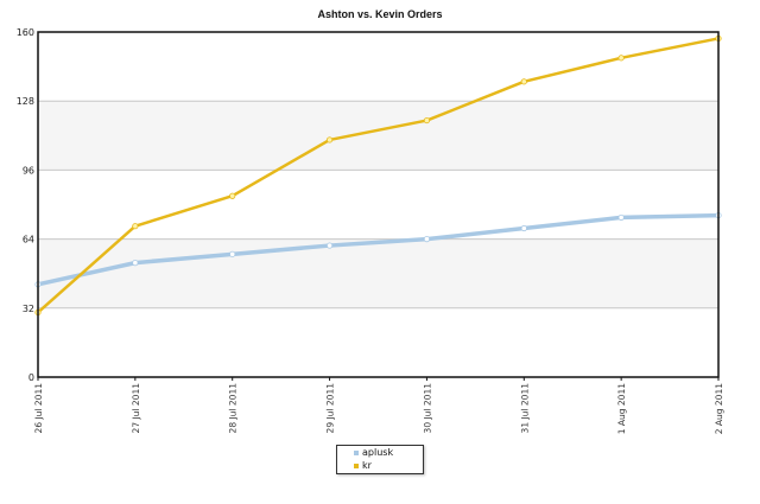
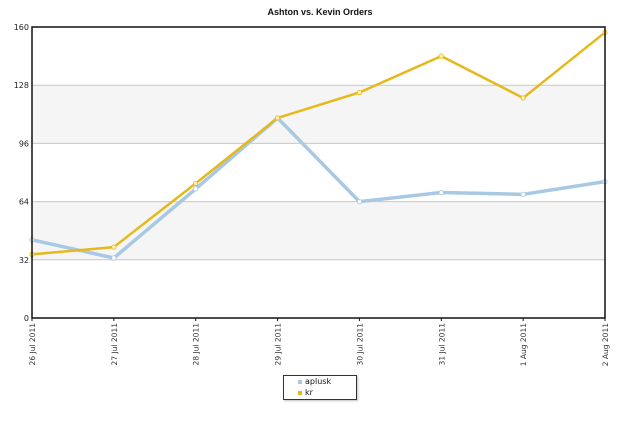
kr/26 Jul 2011: 30 -> 35
aplusk/27 Jul 2011: 53 -> 33
kr/27 Jul 2011: 70 -> 39
aplusk/28 Jul 2011: 57 -> 71
kr/28 Jul 2011: 84 -> 74
aplusk/29 Jul 2011: 61 -> 110
kr/30 Jul 2011: 119 -> 124
kr/31 Jul 2011: 137 -> 144
aplusk/1 Aug 2011: 74 -> 68
kr/1 Aug 2011: 148 -> 121
